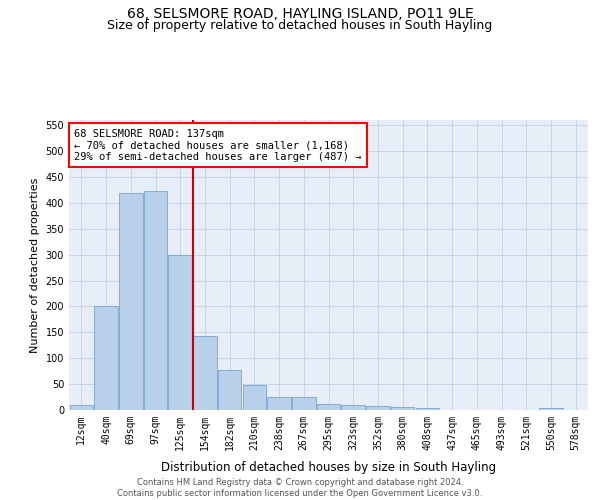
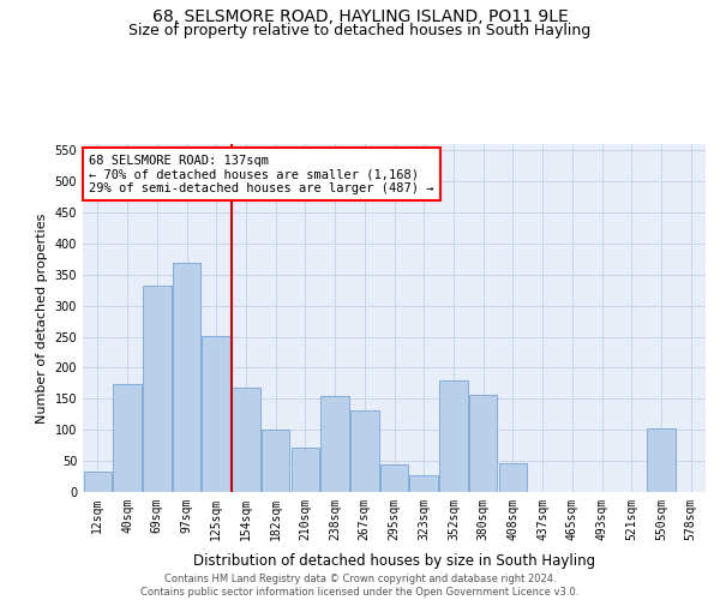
12sqm: 10 -> 32
40sqm: 200 -> 174
69sqm: 420 -> 332
97sqm: 422 -> 368
125sqm: 300 -> 252
154sqm: 143 -> 168
182sqm: 78 -> 100
210sqm: 48 -> 72
238sqm: 25 -> 154
267sqm: 25 -> 132
295sqm: 12 -> 44
323sqm: 10 -> 28
352sqm: 8 -> 180
380sqm: 6 -> 156
408sqm: 4 -> 46
550sqm: 4 -> 102
